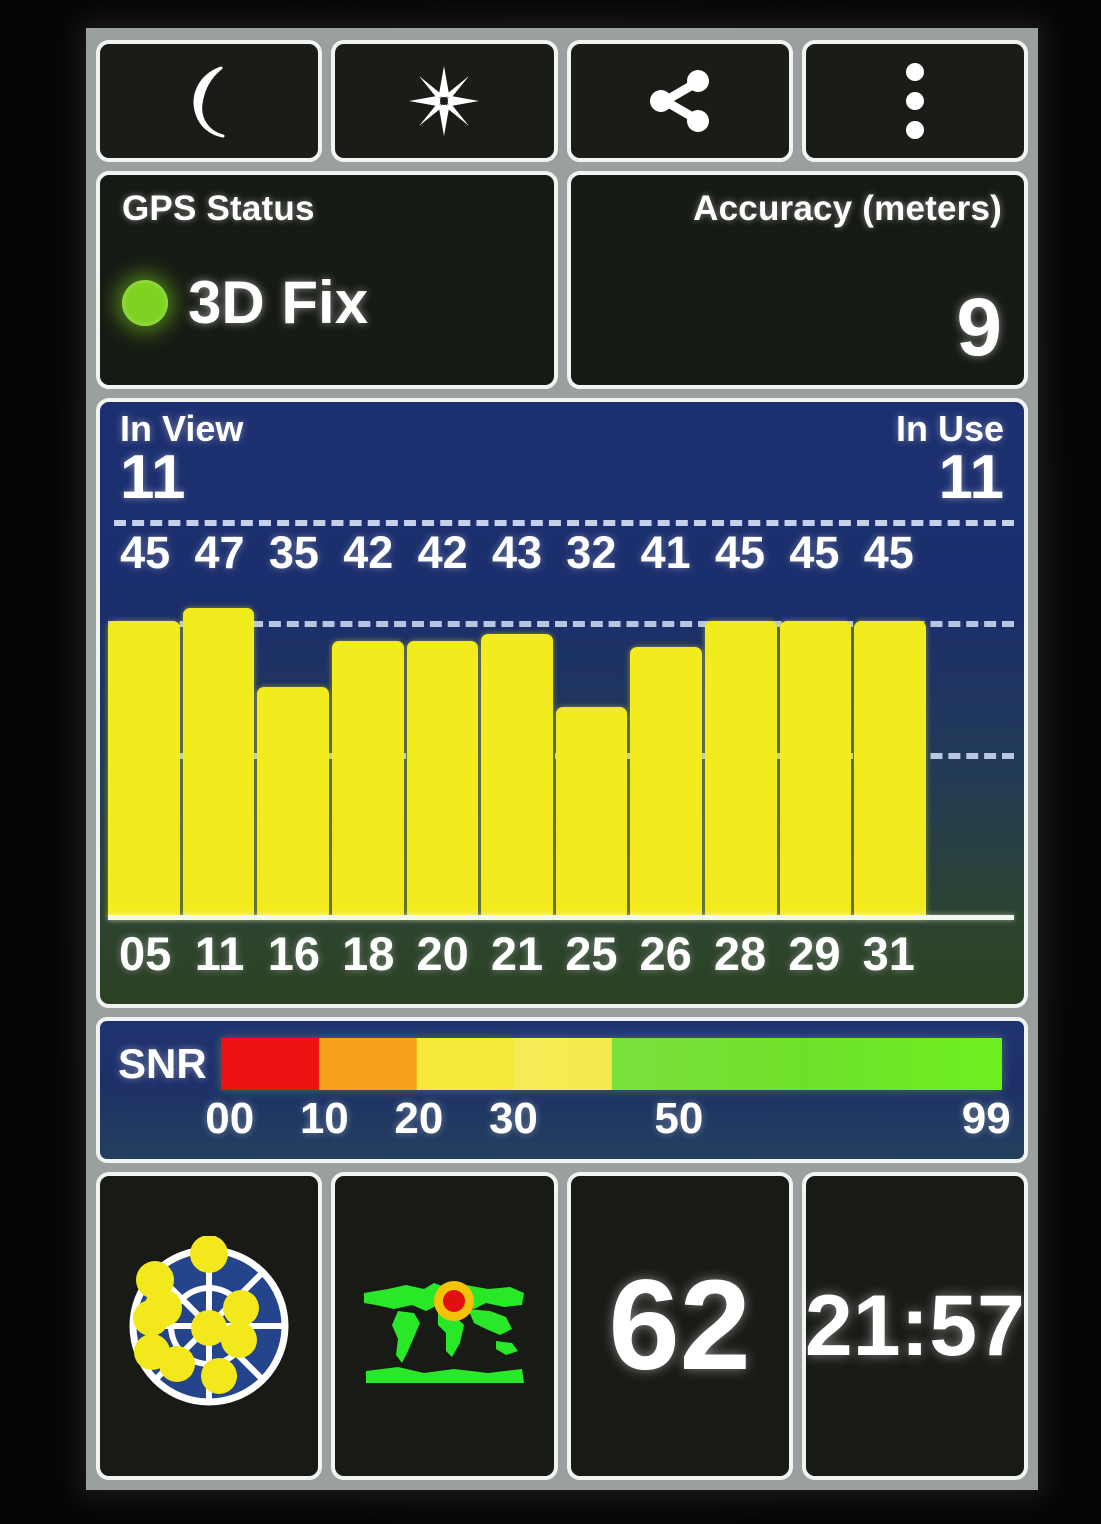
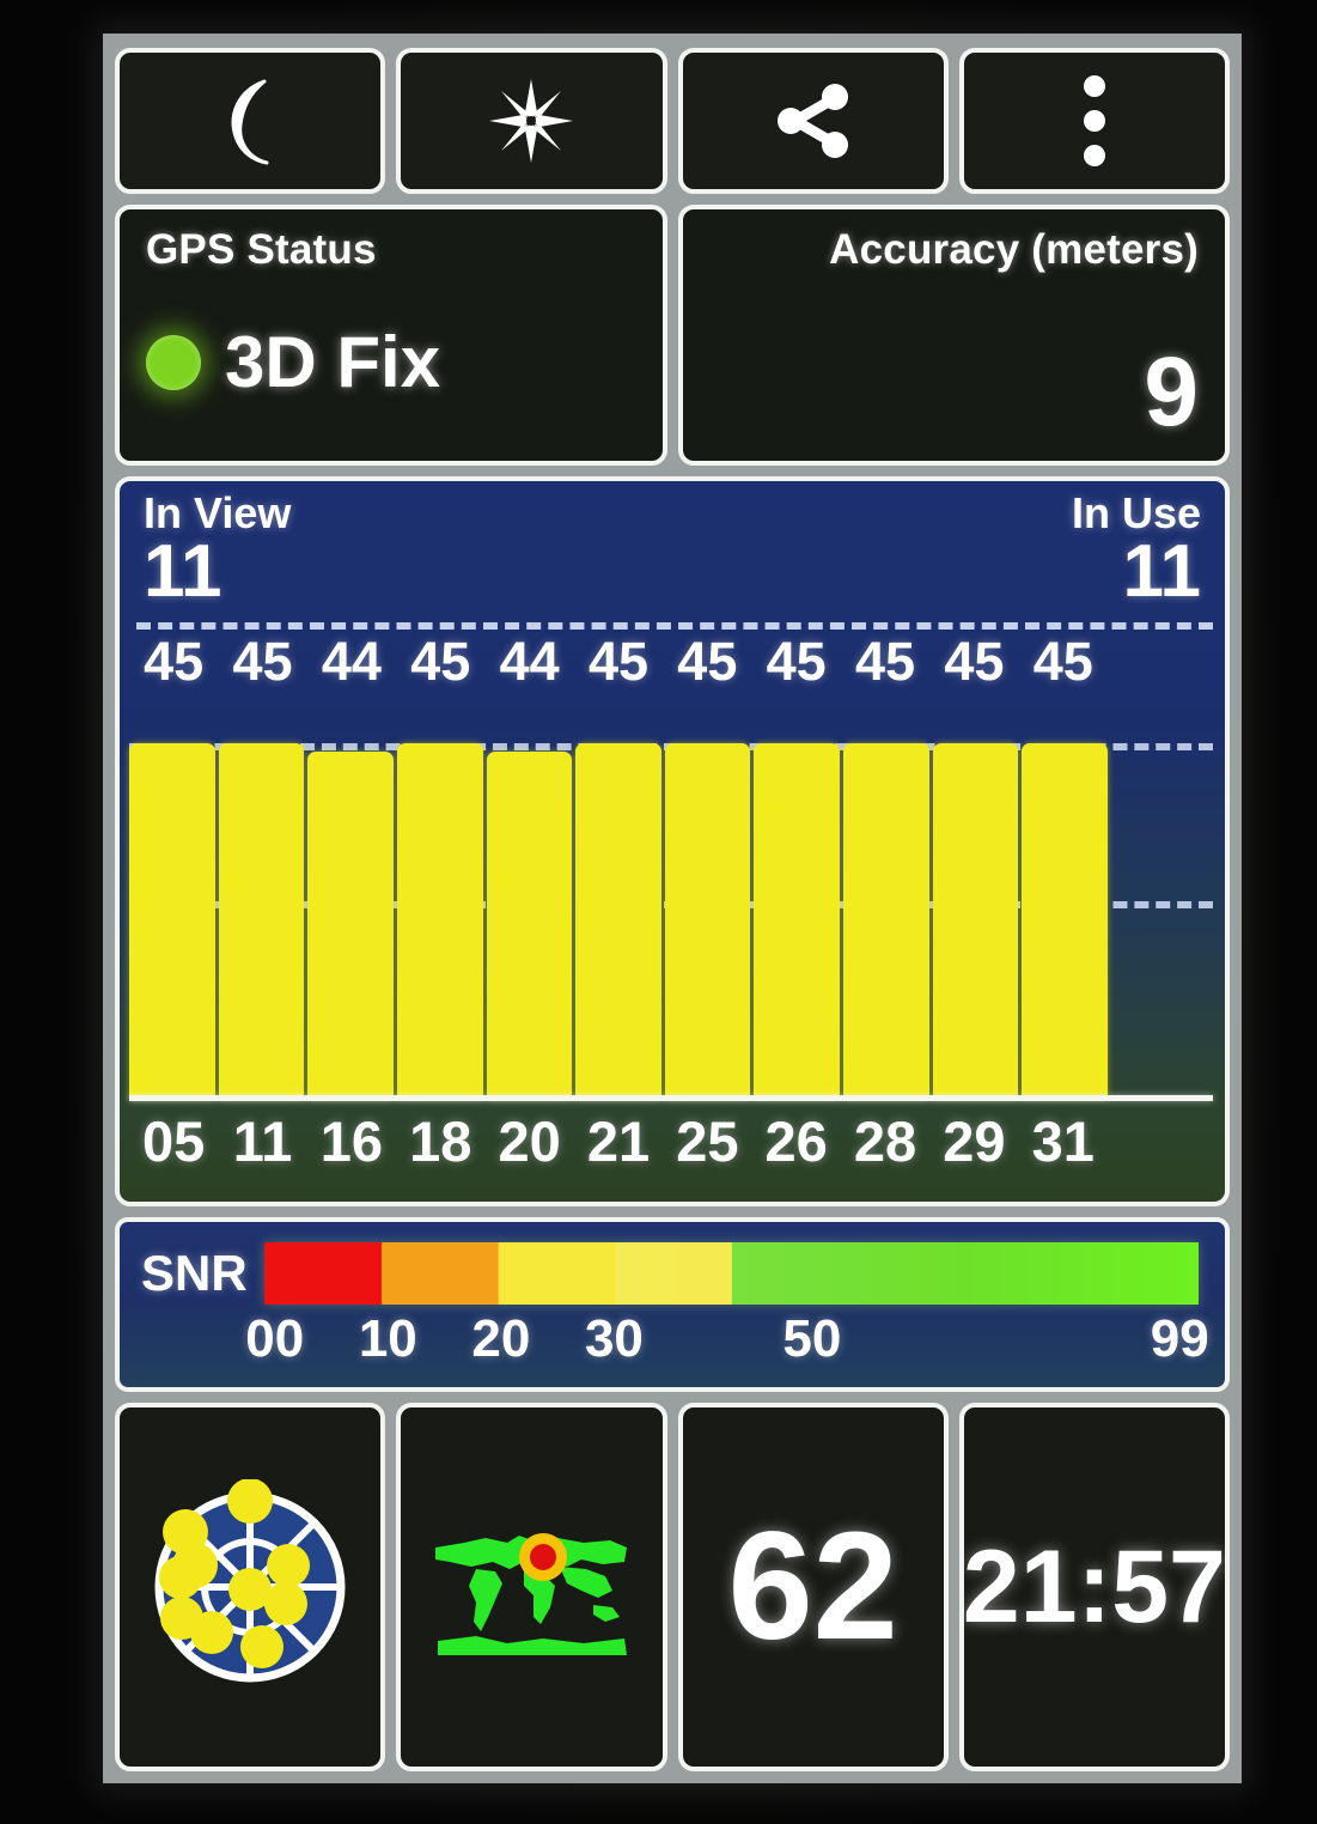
11: 47 -> 45
16: 35 -> 44
18: 42 -> 45
20: 42 -> 44
21: 43 -> 45
25: 32 -> 45
26: 41 -> 45
